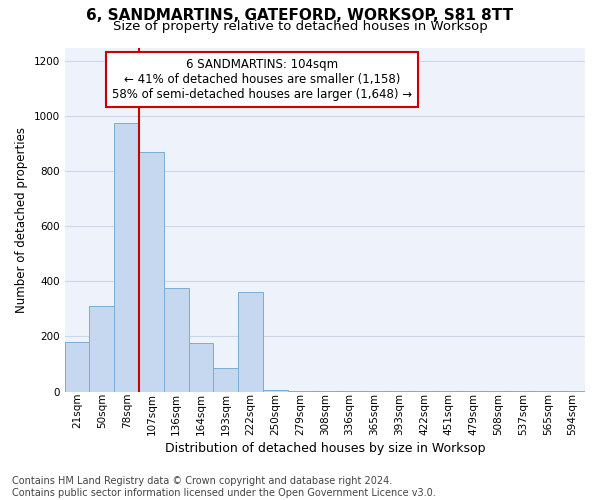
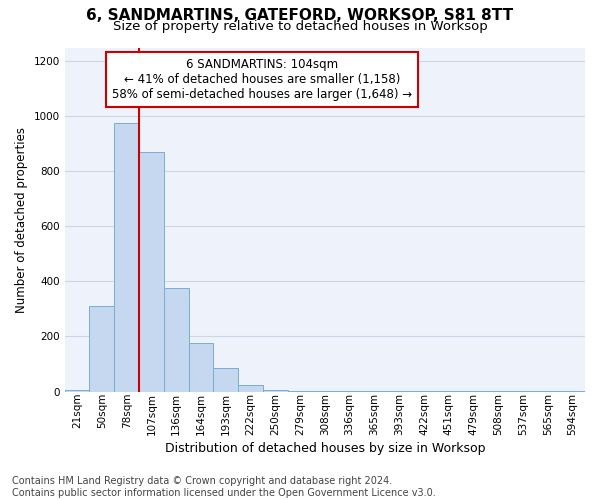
21sqm: 180 -> 5
222sqm: 360 -> 25
